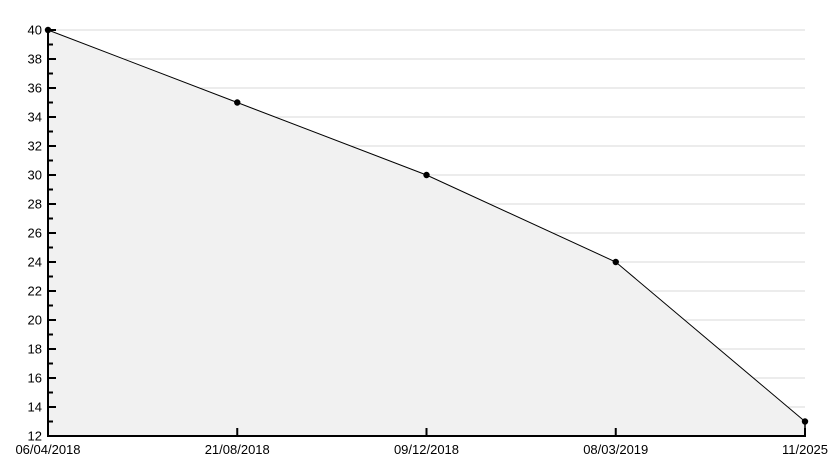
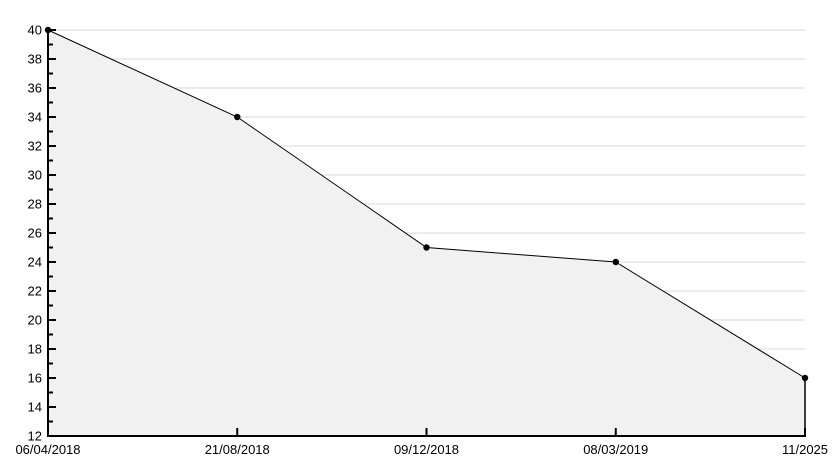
21/08/2018: 35 -> 34
09/12/2018: 30 -> 25
11/2025: 13 -> 16
